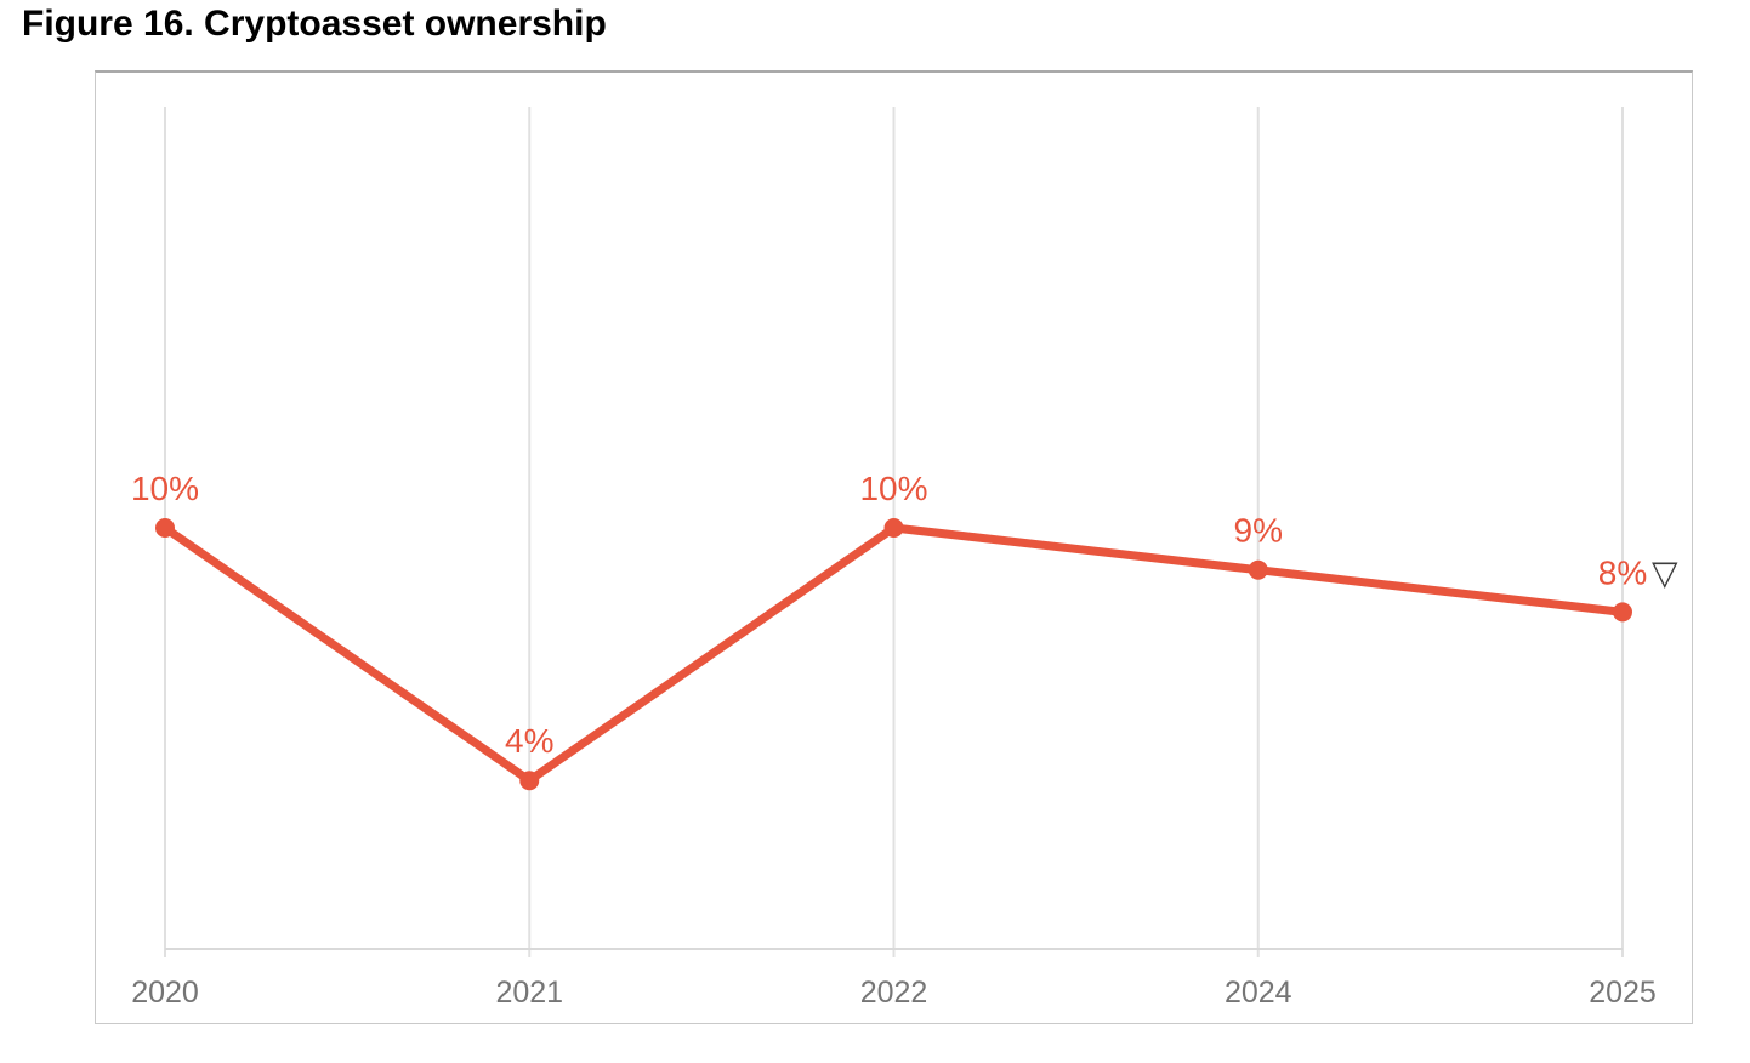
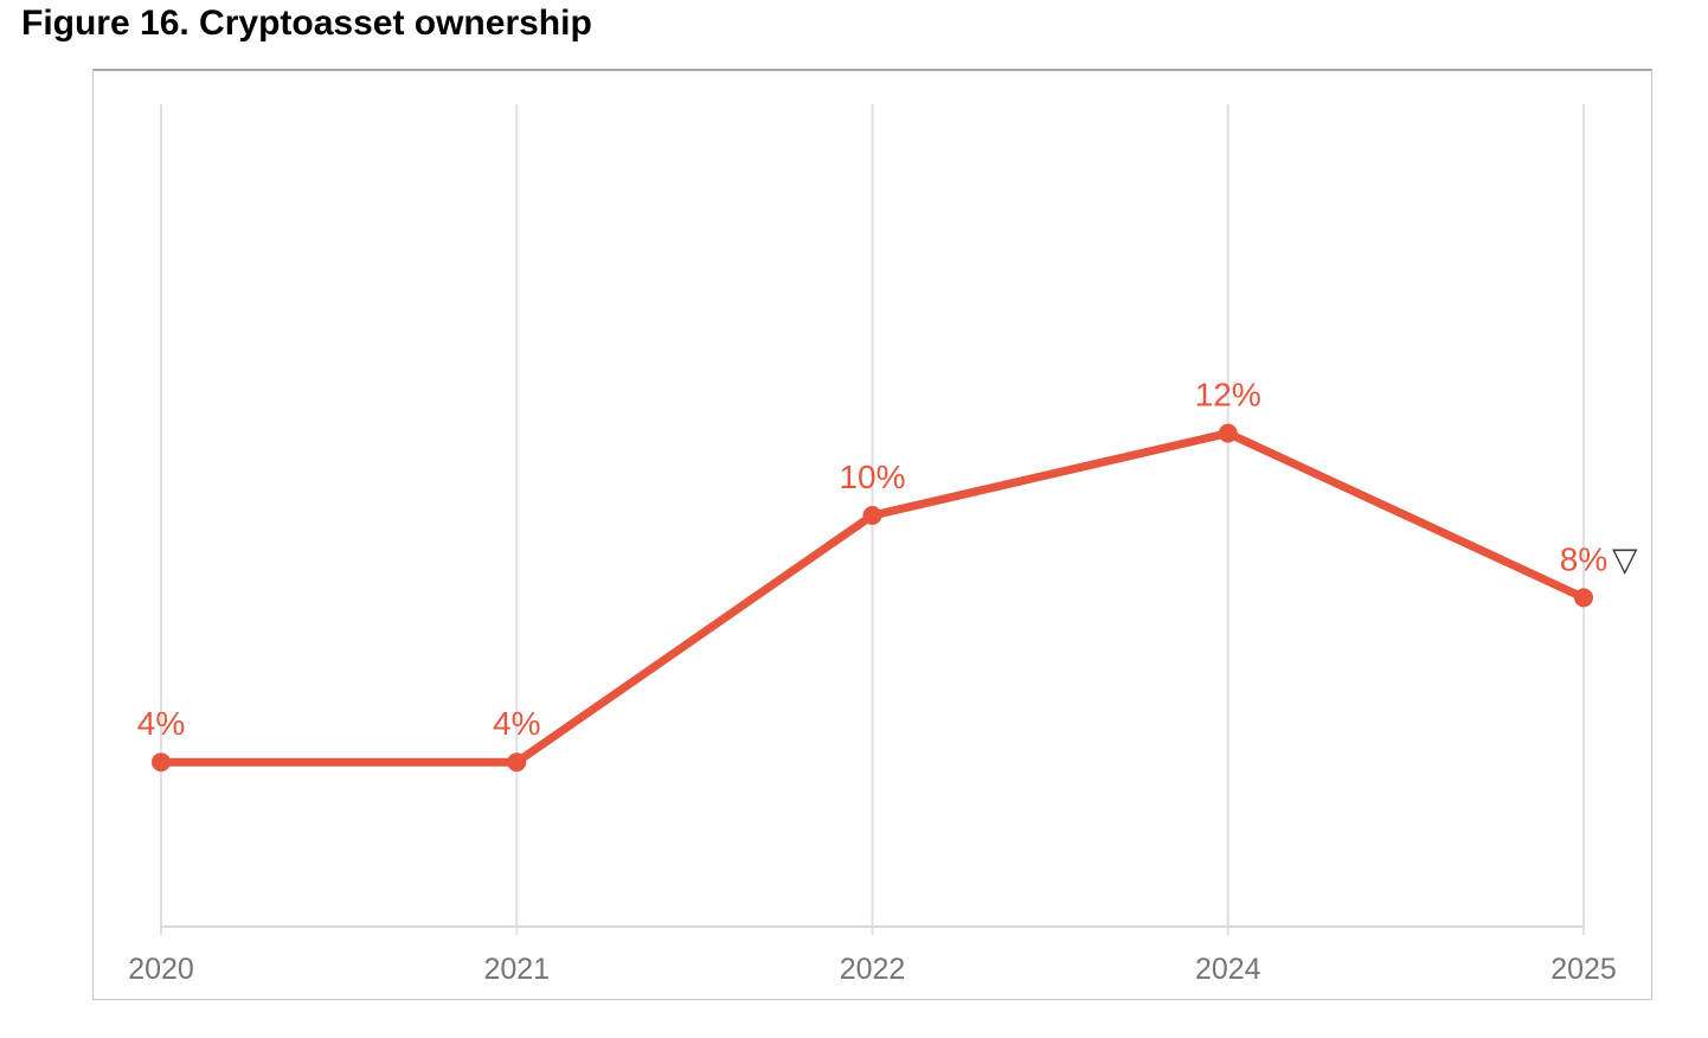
2020: 10% -> 4%
2024: 9% -> 12%
